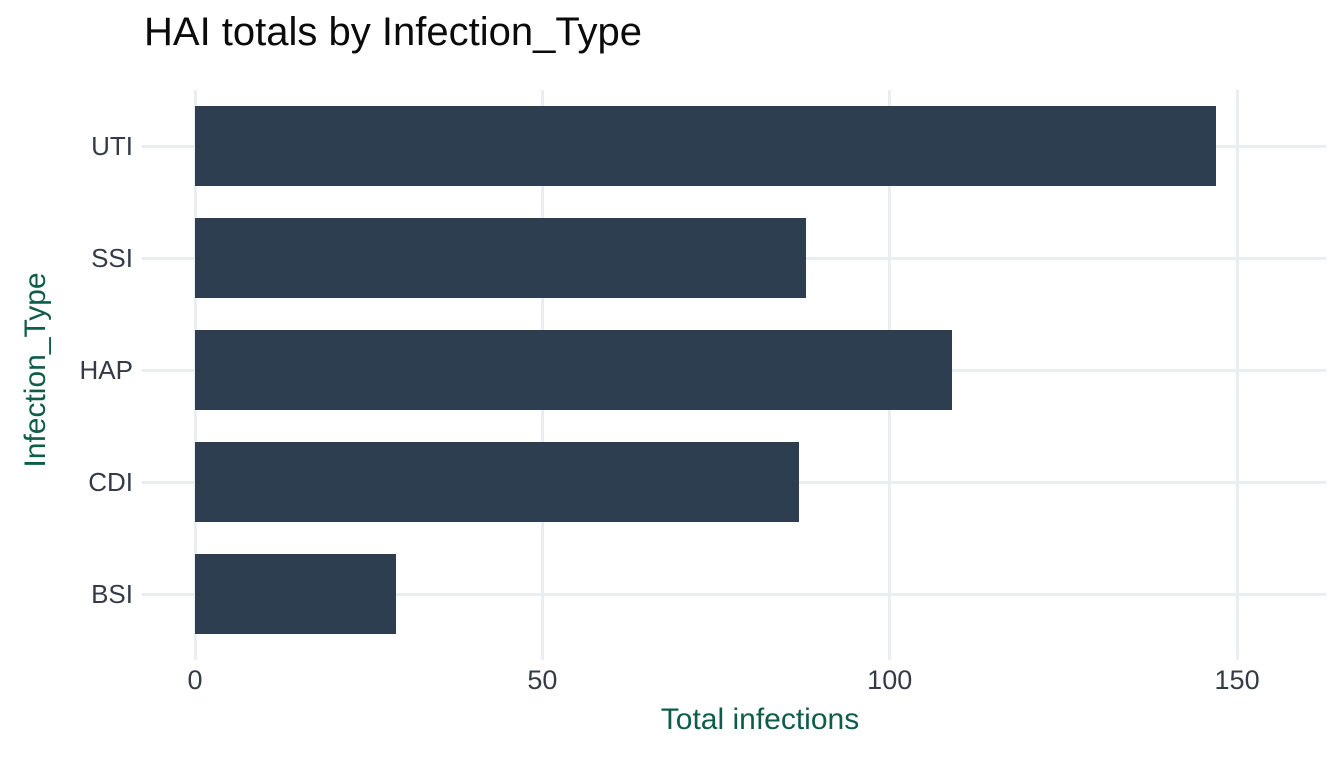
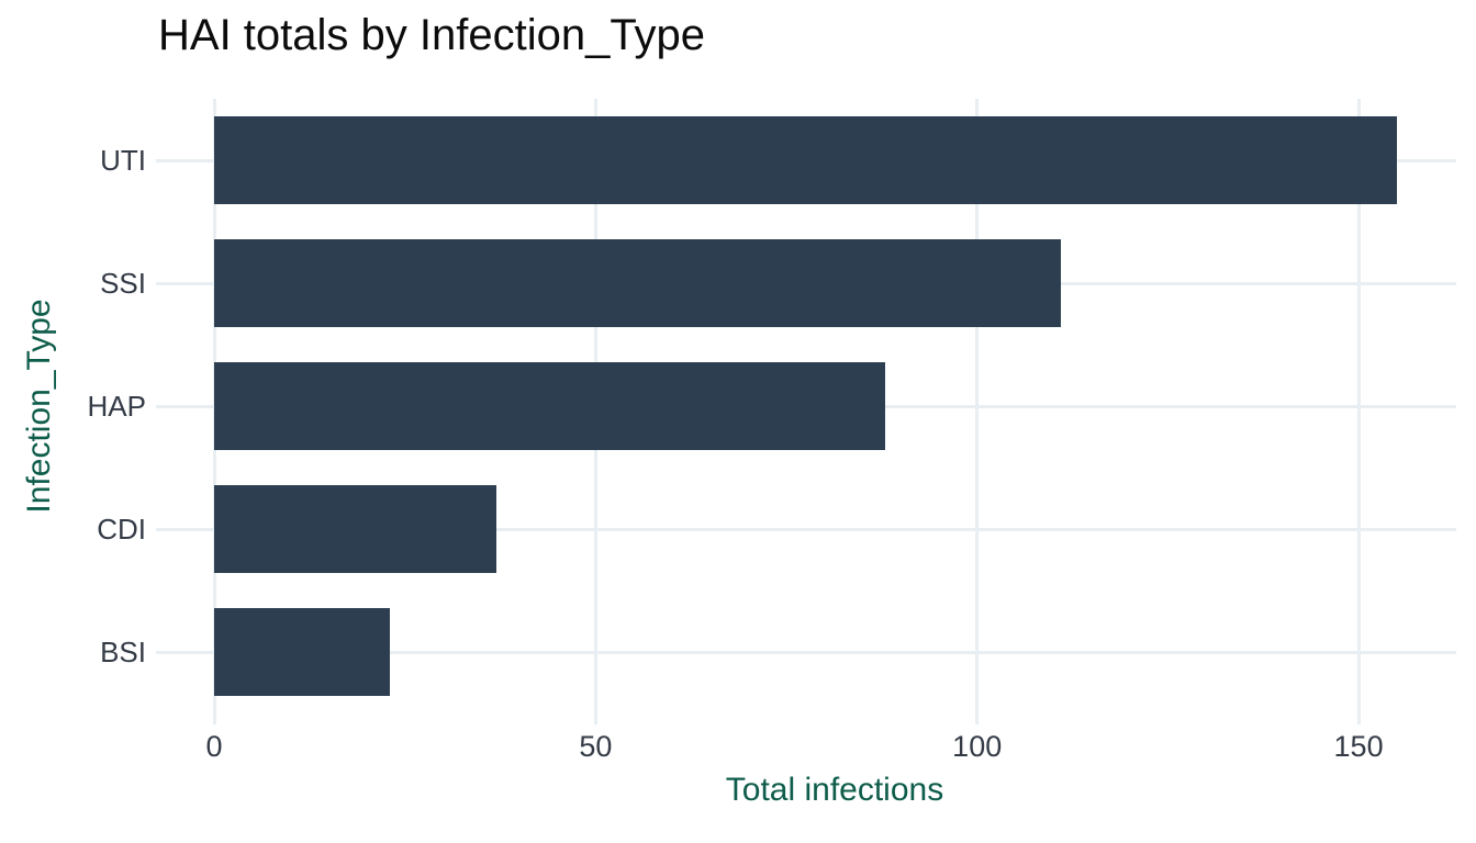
UTI: 147 -> 155
SSI: 88 -> 111
HAP: 109 -> 88
CDI: 87 -> 37
BSI: 29 -> 23
